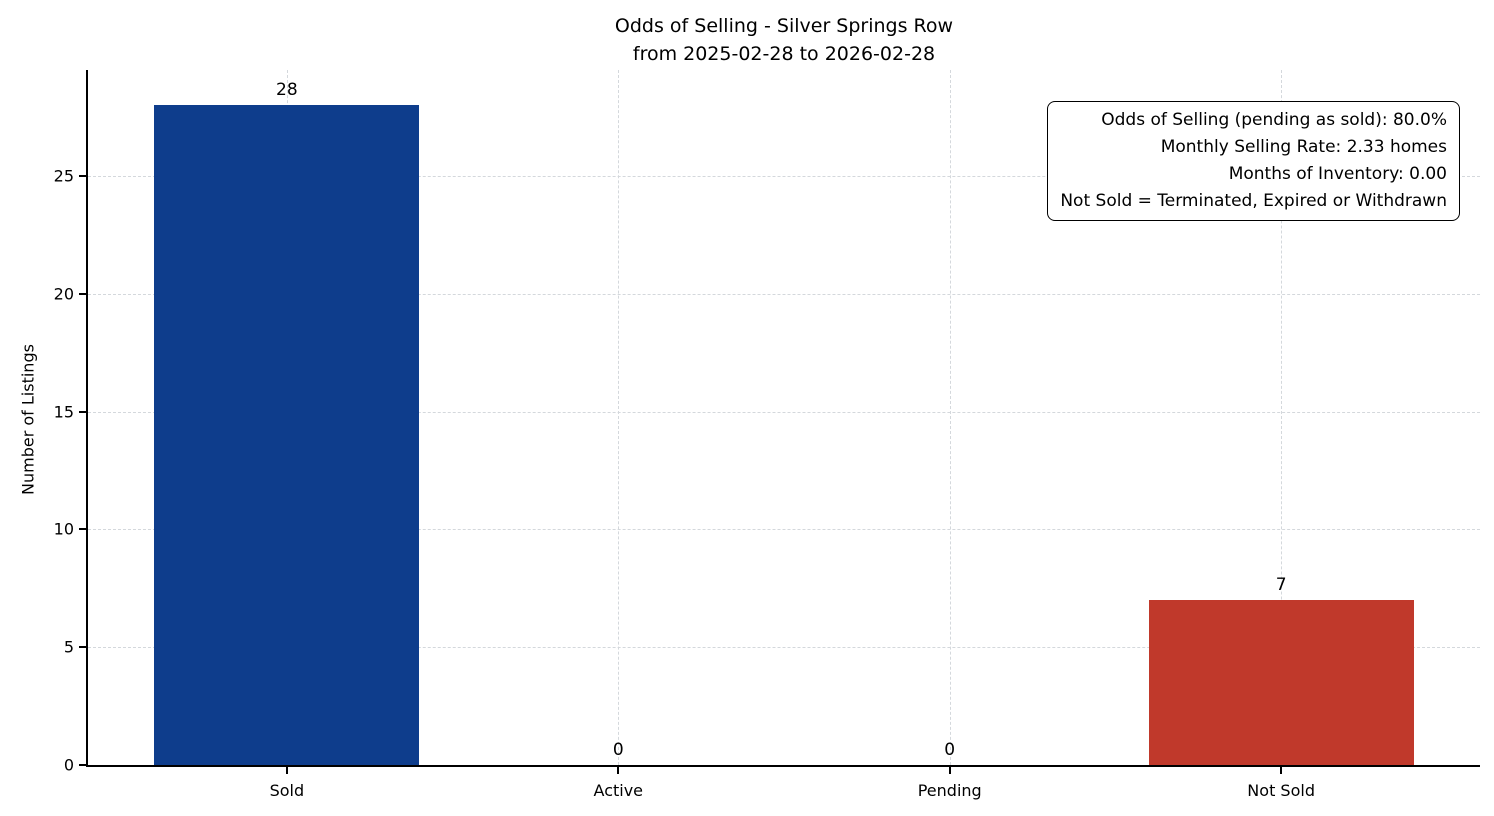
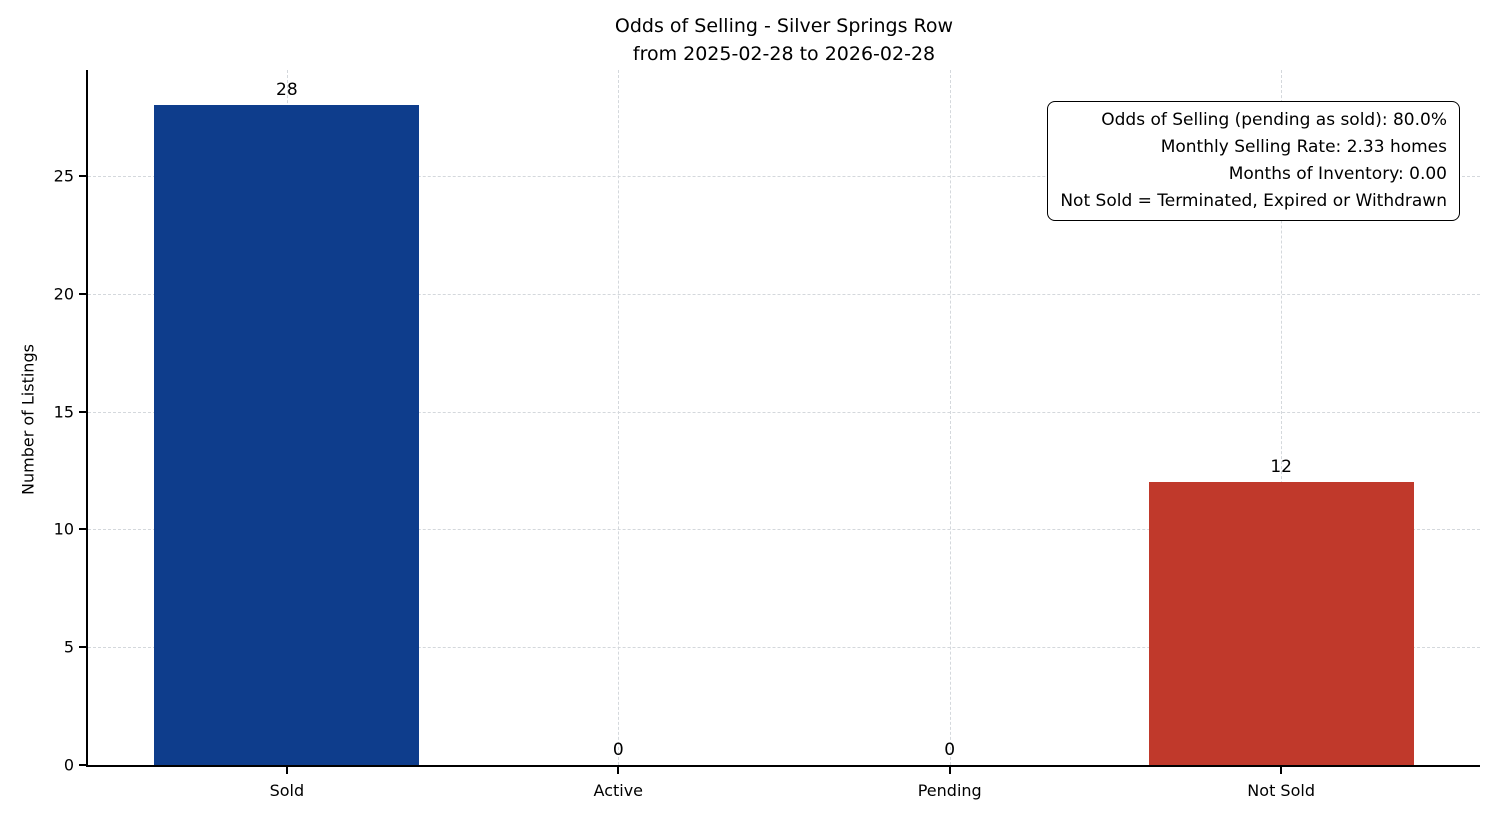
Not Sold: 7 -> 12
